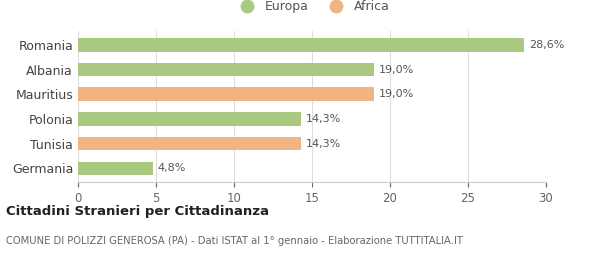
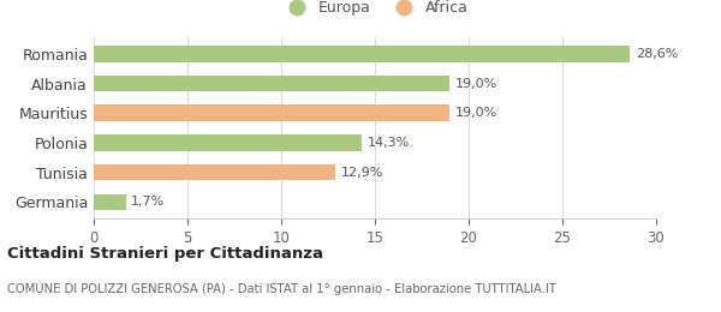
Tunisia: 14,3% -> 12,9%
Germania: 4,8% -> 1,7%
